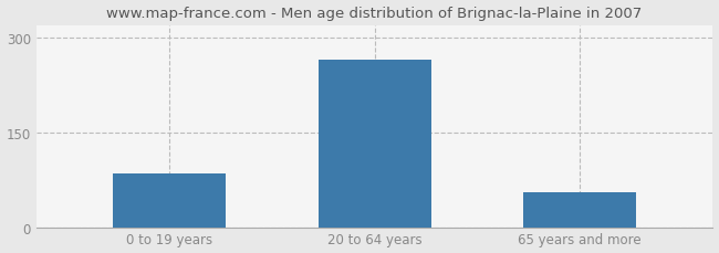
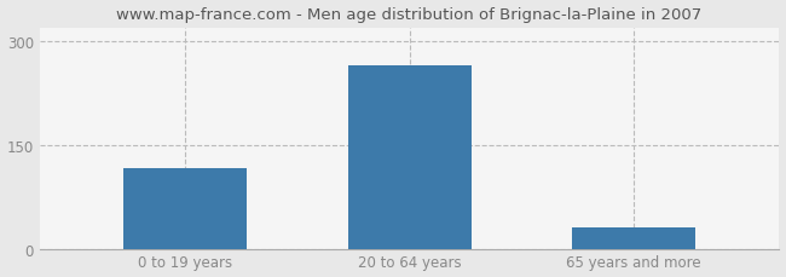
0 to 19 years: 85 -> 116
65 years and more: 55 -> 30
